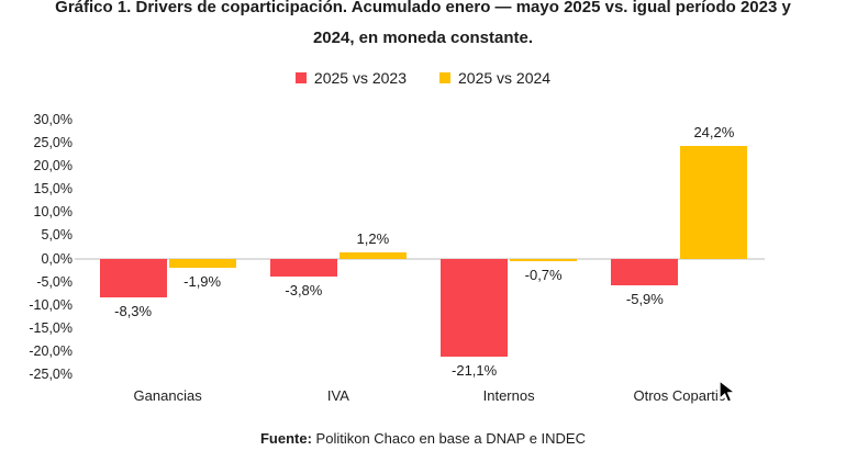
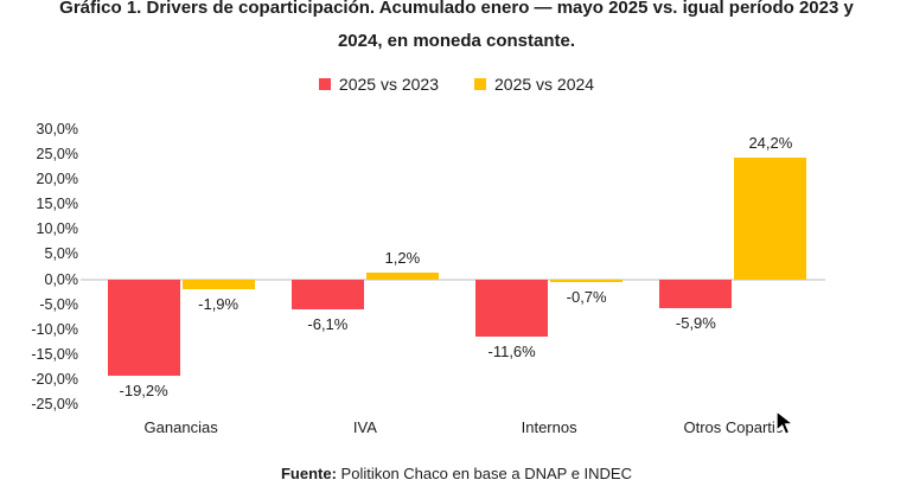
2025 vs 2023/Ganancias: -8,3% -> -19,2%
2025 vs 2023/IVA: -3,8% -> -6,1%
2025 vs 2023/Internos: -21,1% -> -11,6%
